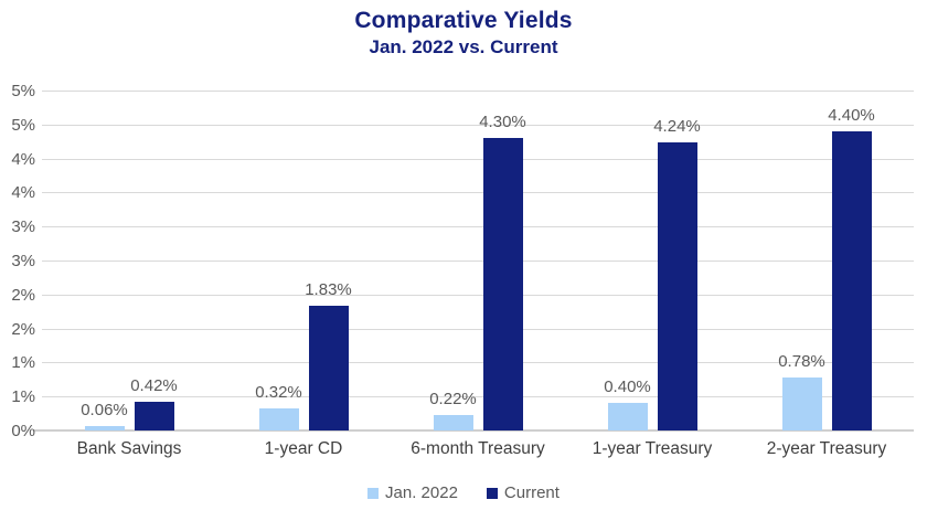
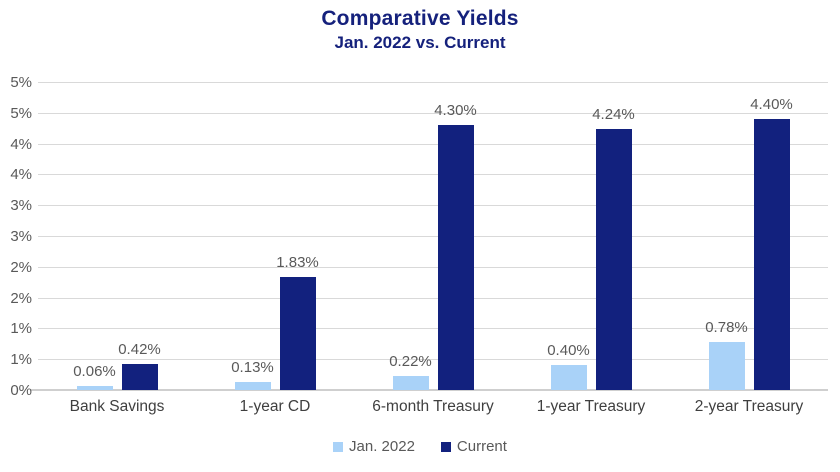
Jan. 2022/1-year CD: 0.32% -> 0.13%
